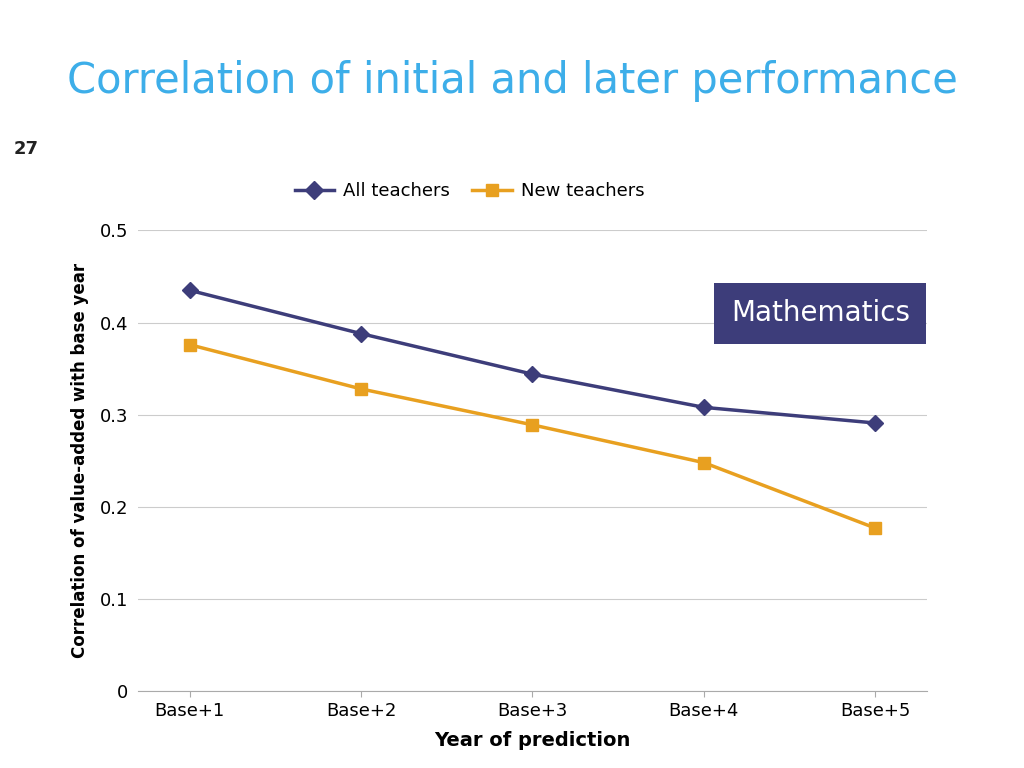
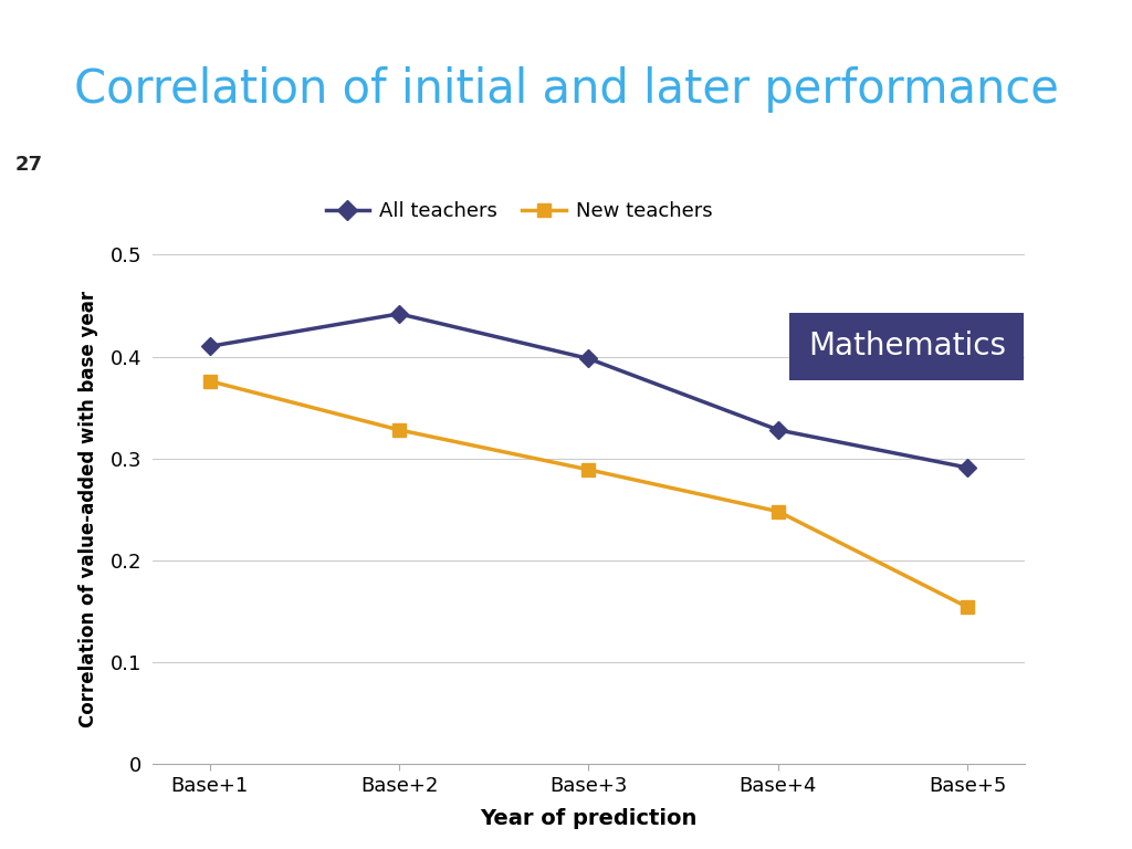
All teachers/Base+1: 0.435 -> 0.410
All teachers/Base+2: 0.388 -> 0.442
All teachers/Base+3: 0.344 -> 0.398
All teachers/Base+4: 0.308 -> 0.328
New teachers/Base+5: 0.177 -> 0.154
